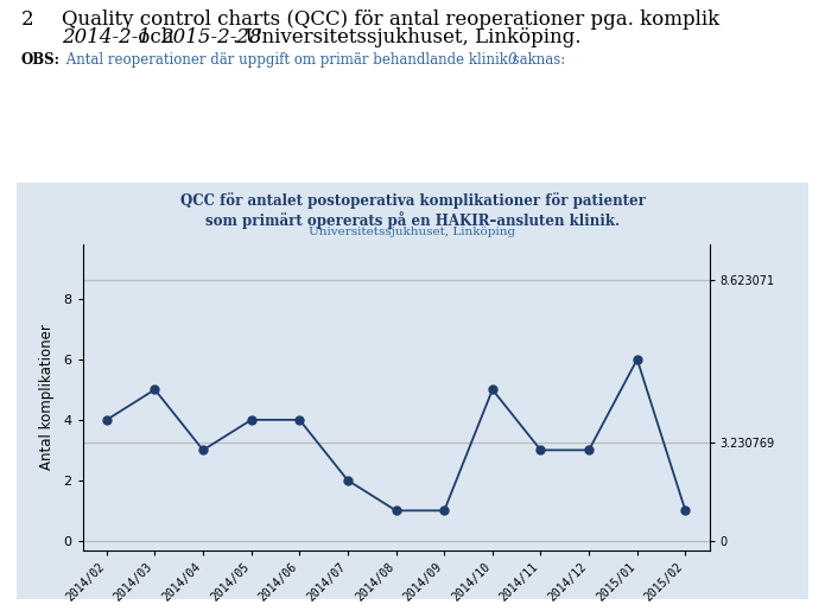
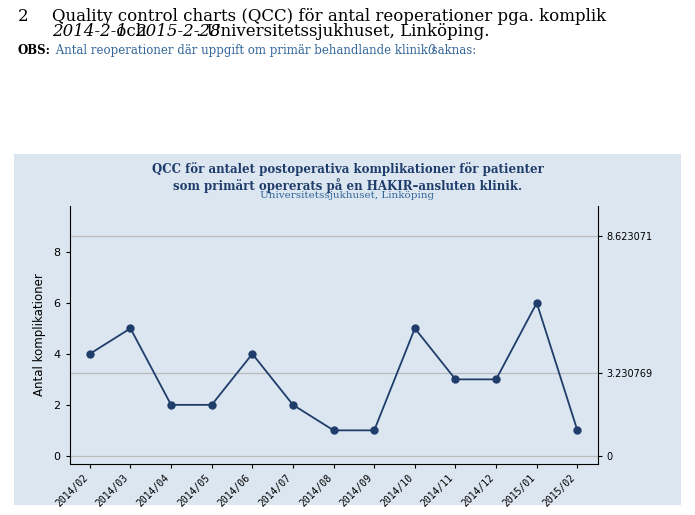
2014/04: 3 -> 2
2014/05: 4 -> 2
